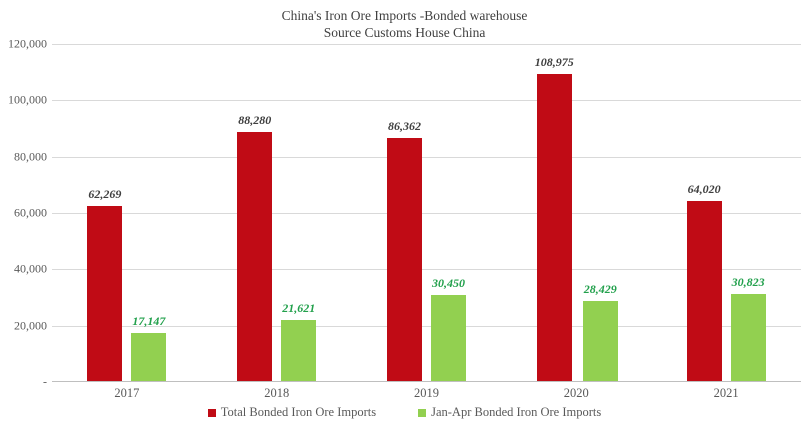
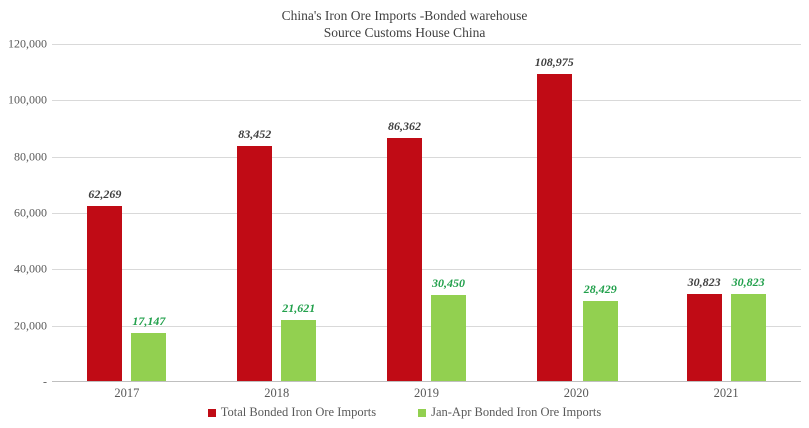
Total Bonded Iron Ore Imports/2018: 88,280 -> 83,452
Total Bonded Iron Ore Imports/2021: 64,020 -> 30,823
